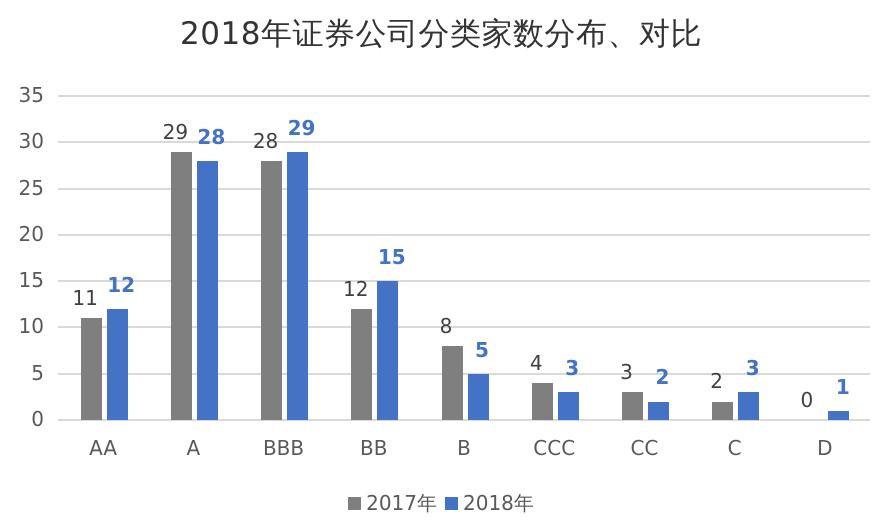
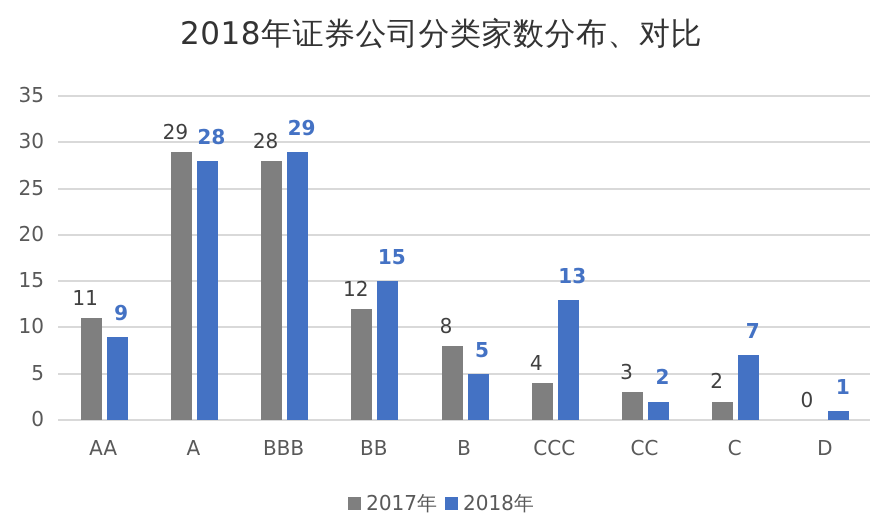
2018年/AA: 12 -> 9
2018年/CCC: 3 -> 13
2018年/C: 3 -> 7
